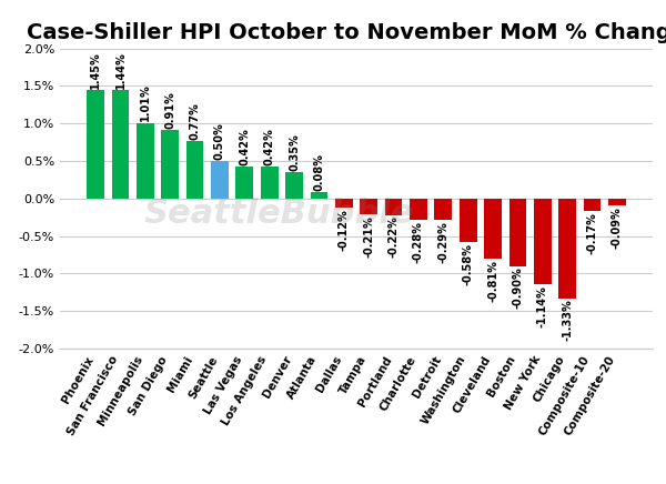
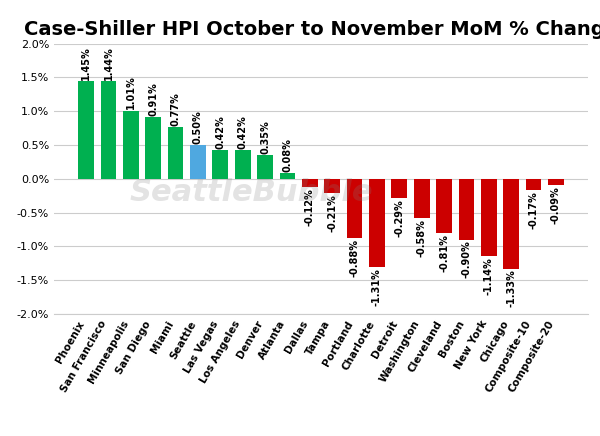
Portland: -0.22% -> -0.88%
Charlotte: -0.28% -> -1.31%
